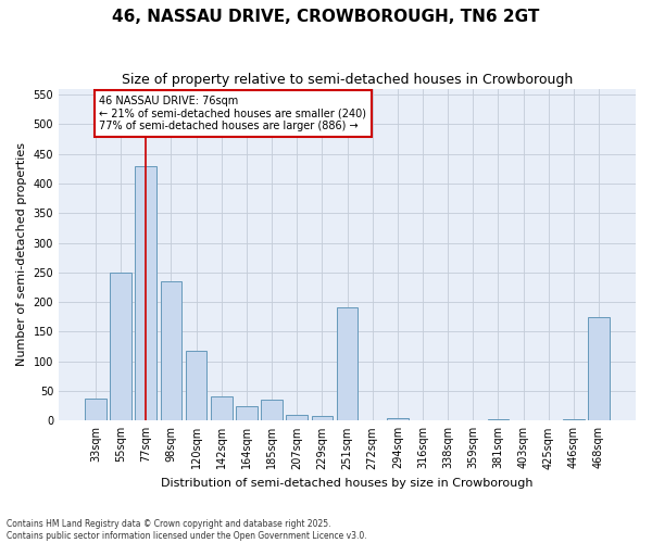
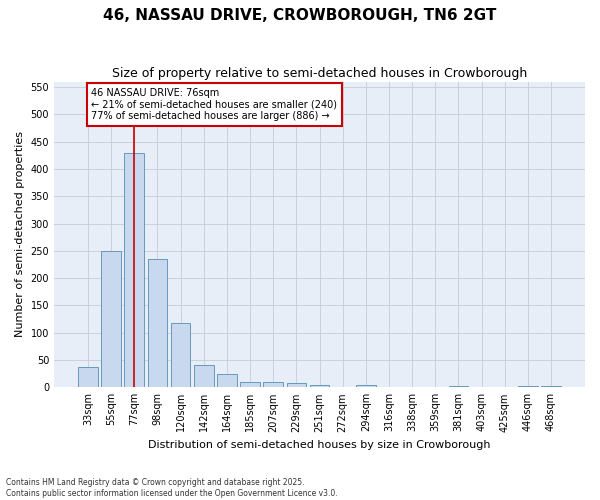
185sqm: 36 -> 10
251sqm: 192 -> 4
468sqm: 174 -> 3
